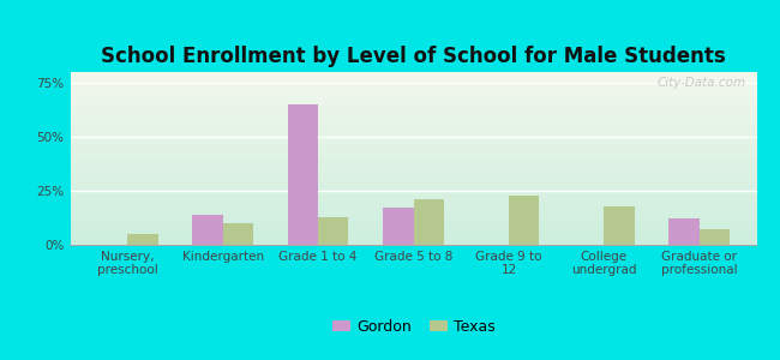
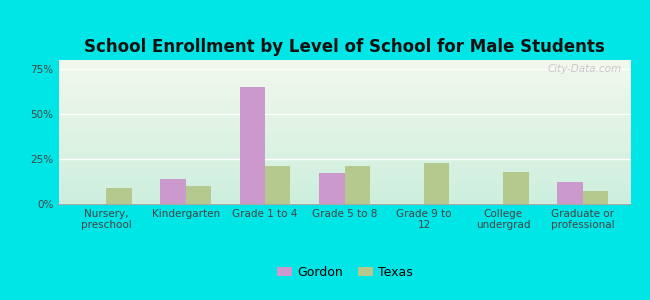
Texas/Nursery, preschool: 5% -> 9%
Texas/Grade 1 to 4: 13% -> 21%
